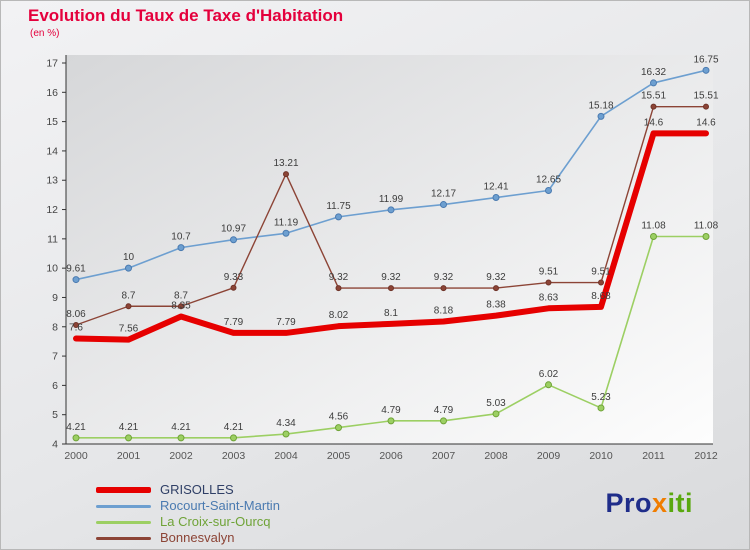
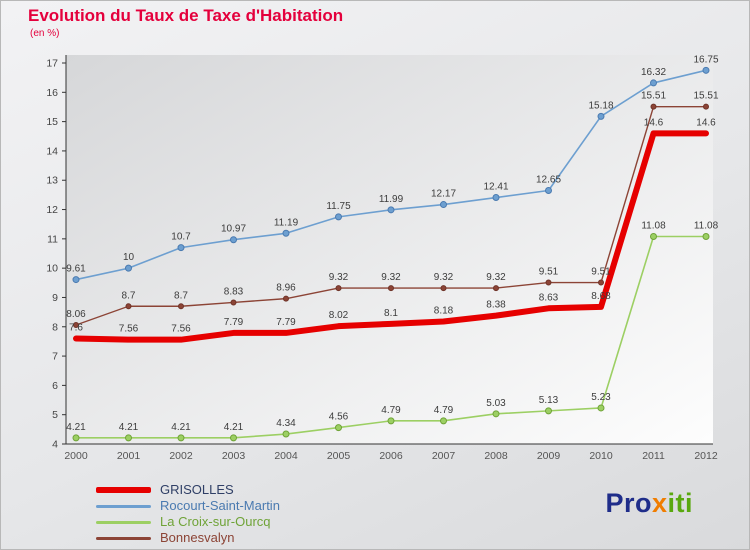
GRISOLLES/2002: 8.35 -> 7.56
Bonnesvalyn/2003: 9.33 -> 8.83
Bonnesvalyn/2004: 13.21 -> 8.96
La Croix-sur-Ourcq/2009: 6.02 -> 5.13
